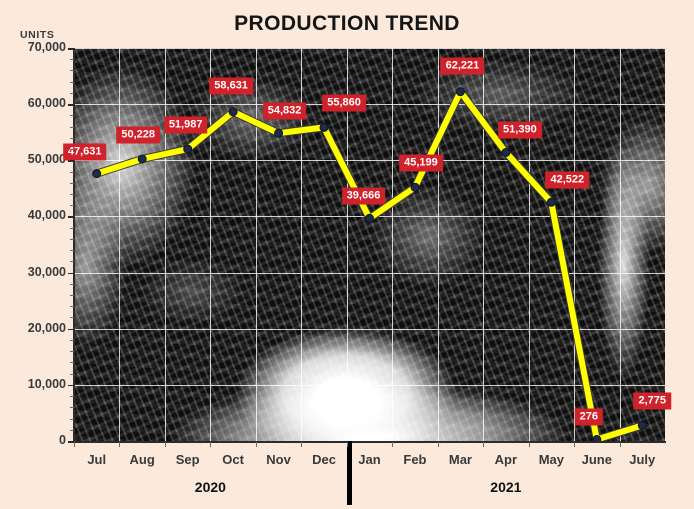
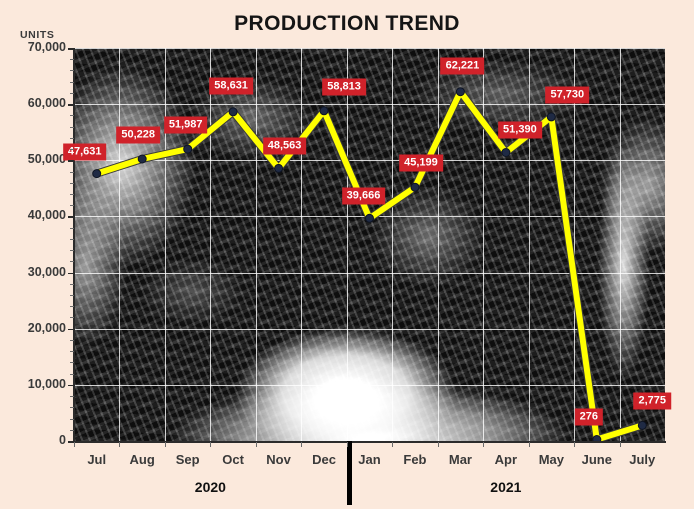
Nov: 54,832 -> 48,563
Dec: 55,860 -> 58,813
May: 42,522 -> 57,730
